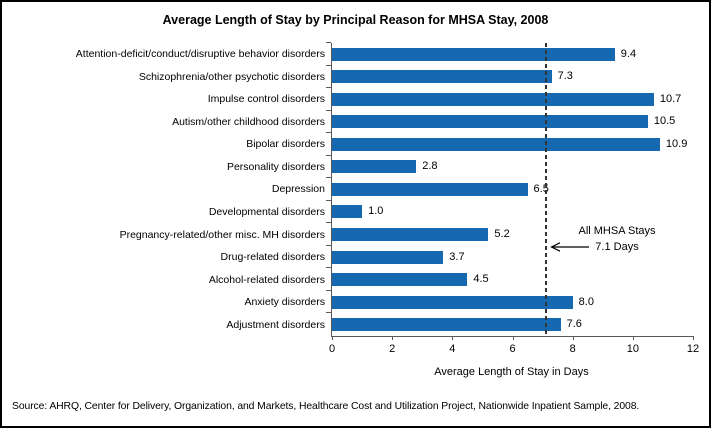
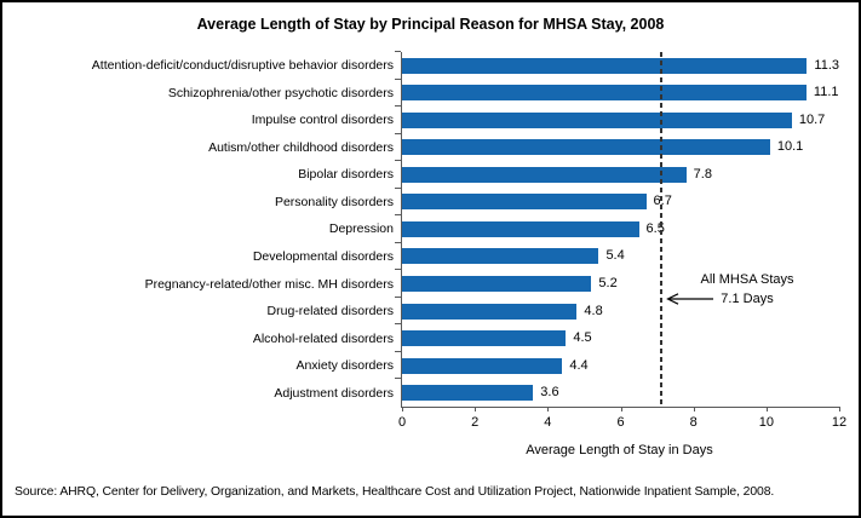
Attention-deficit/conduct/disruptive behavior disorders: 9.4 -> 11.3
Schizophrenia/other psychotic disorders: 7.3 -> 11.1
Autism/other childhood disorders: 10.5 -> 10.1
Bipolar disorders: 10.9 -> 7.8
Personality disorders: 2.8 -> 6.7
Developmental disorders: 1.0 -> 5.4
Drug-related disorders: 3.7 -> 4.8
Anxiety disorders: 8.0 -> 4.4
Adjustment disorders: 7.6 -> 3.6
